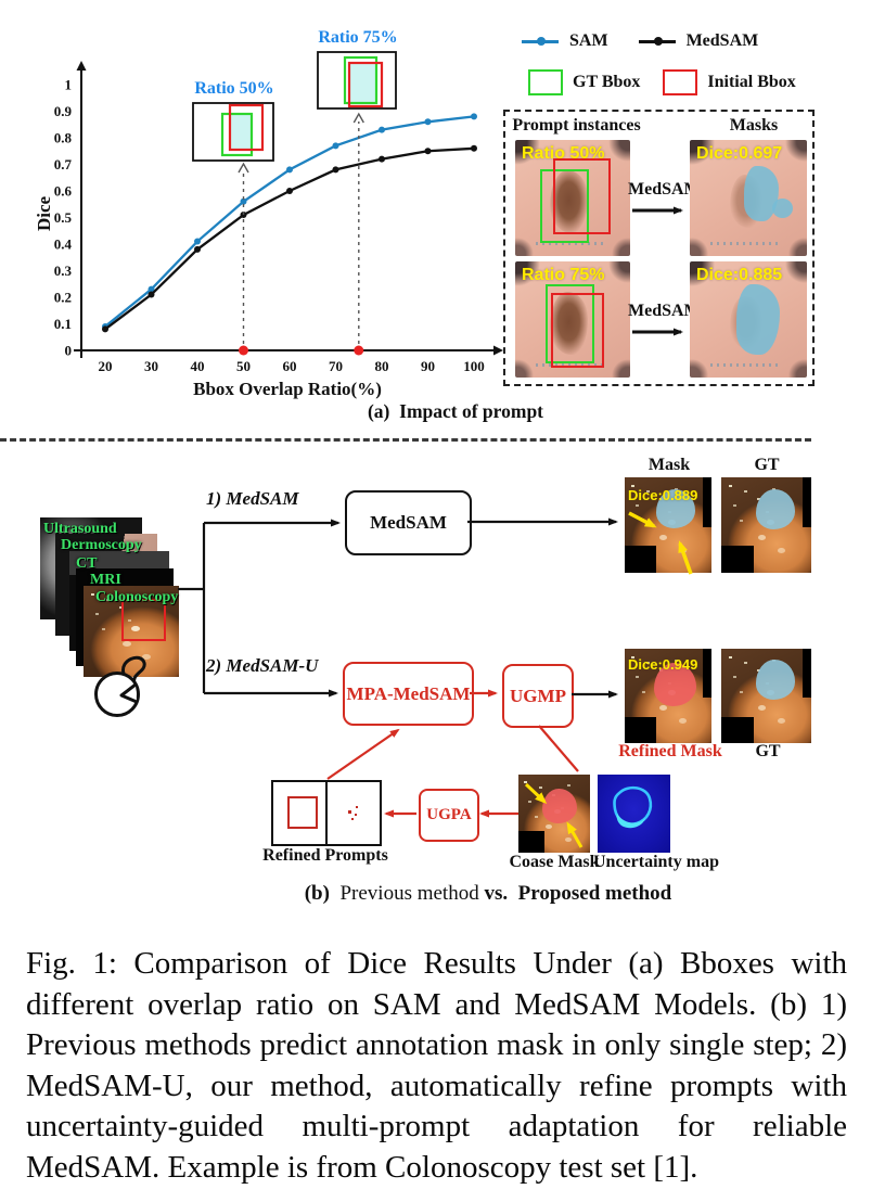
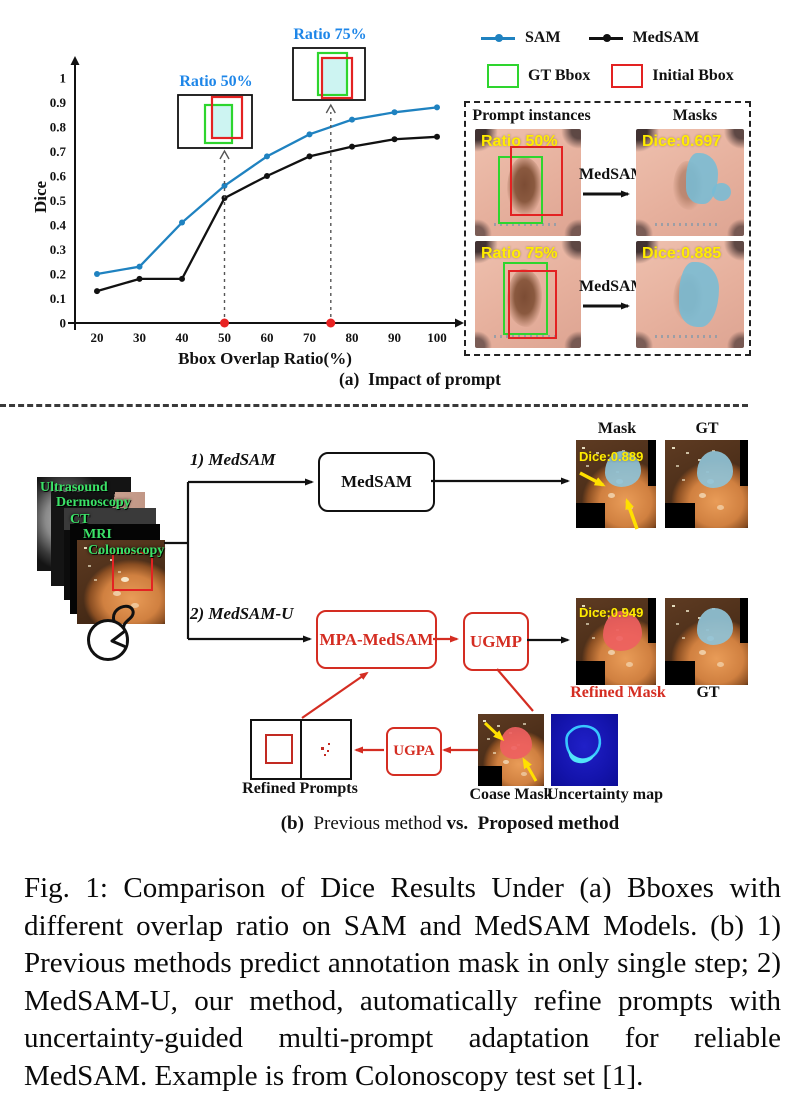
SAM/20: 0.09 -> 0.20
MedSAM/20: 0.08 -> 0.13
MedSAM/30: 0.21 -> 0.18
MedSAM/40: 0.38 -> 0.18
